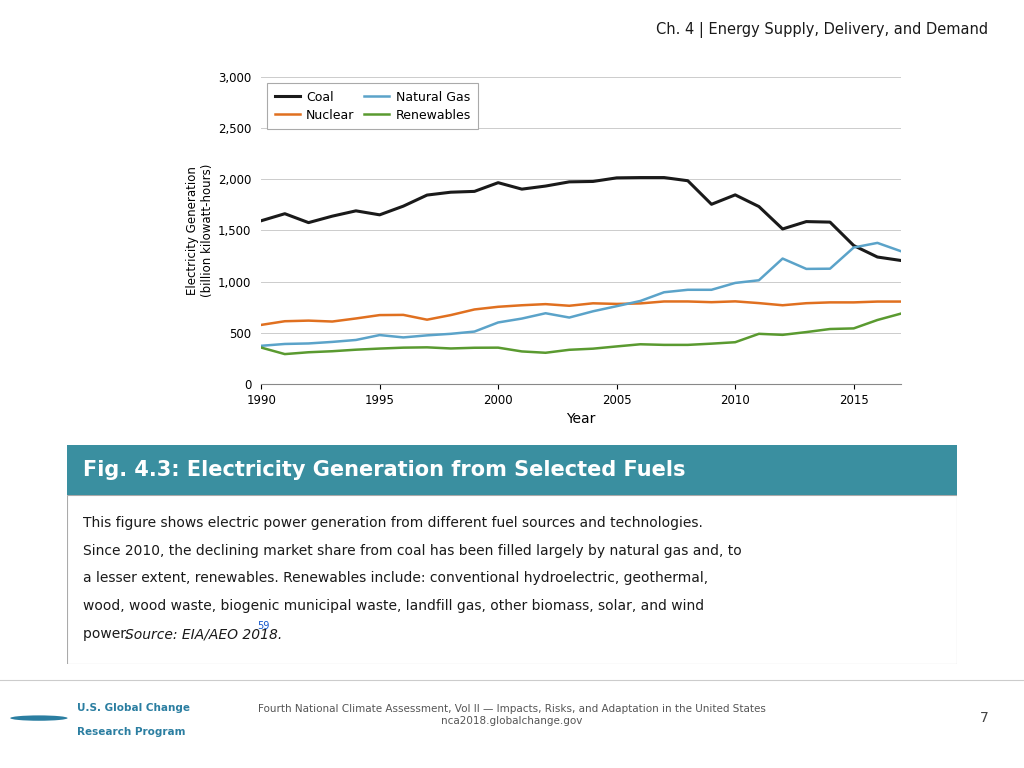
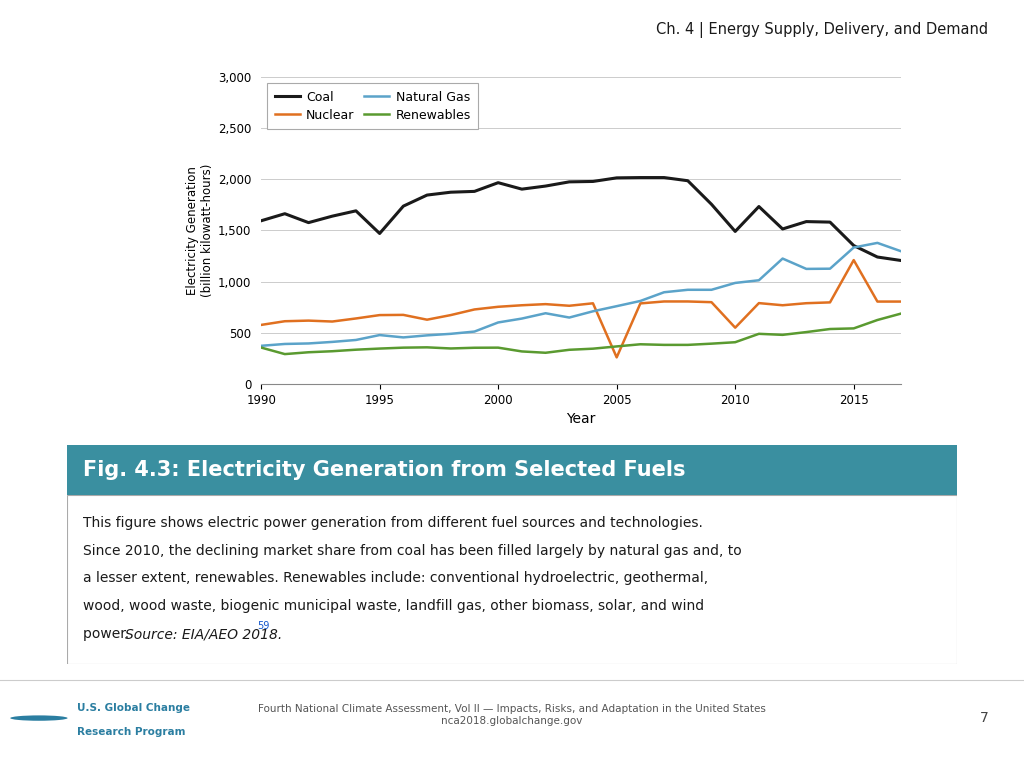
Coal/1995: 1,650 -> 1,470
Nuclear/2005: 780 -> 260
Coal/2010: 1,850 -> 1,490
Nuclear/2010: 810 -> 550
Nuclear/2015: 800 -> 1,210
